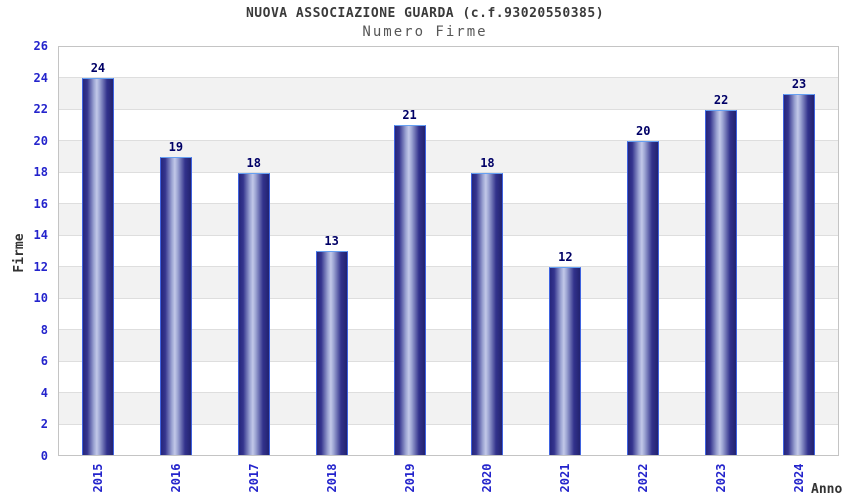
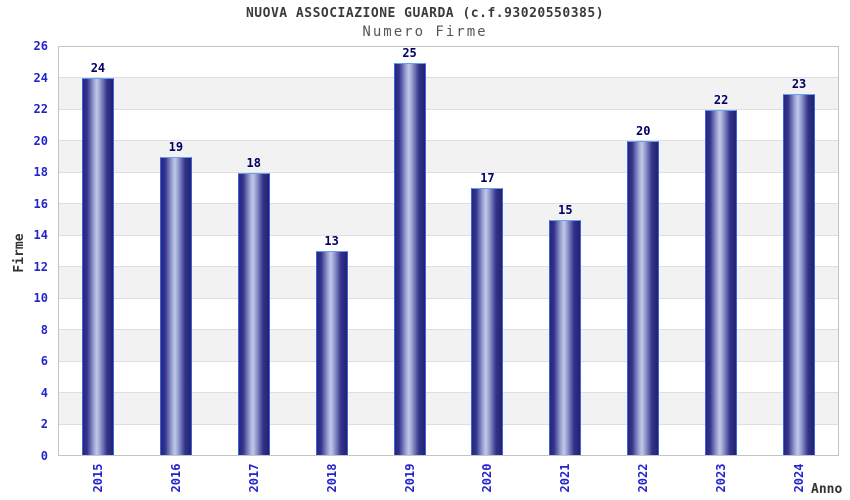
2019: 21 -> 25
2020: 18 -> 17
2021: 12 -> 15
